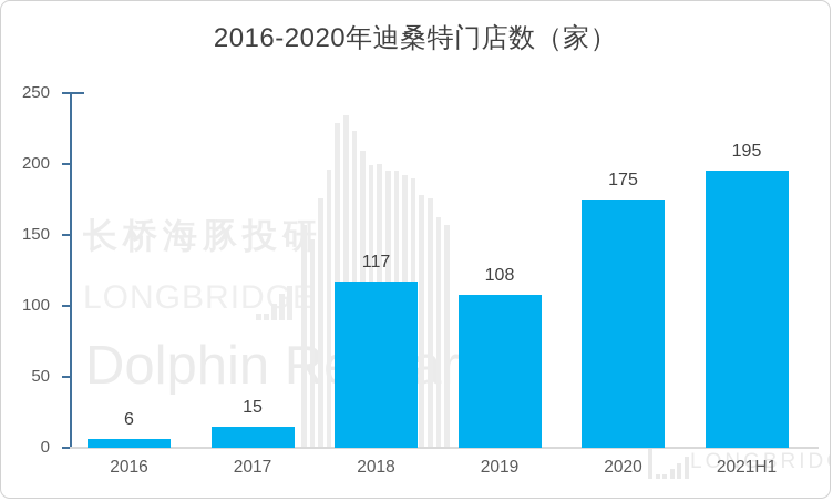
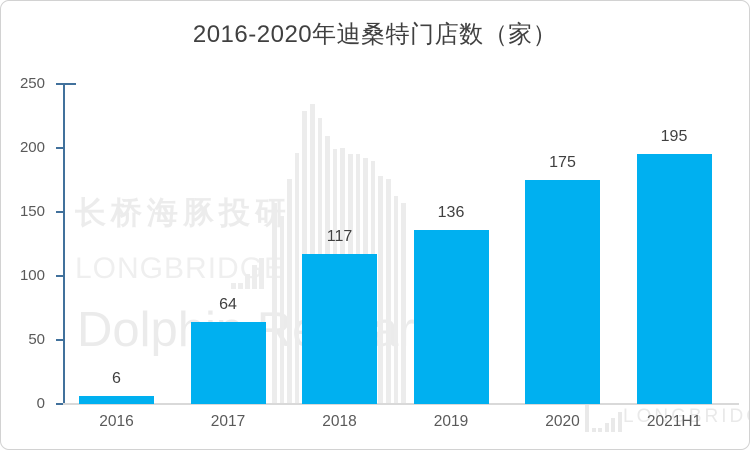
2017: 15 -> 64
2019: 108 -> 136
